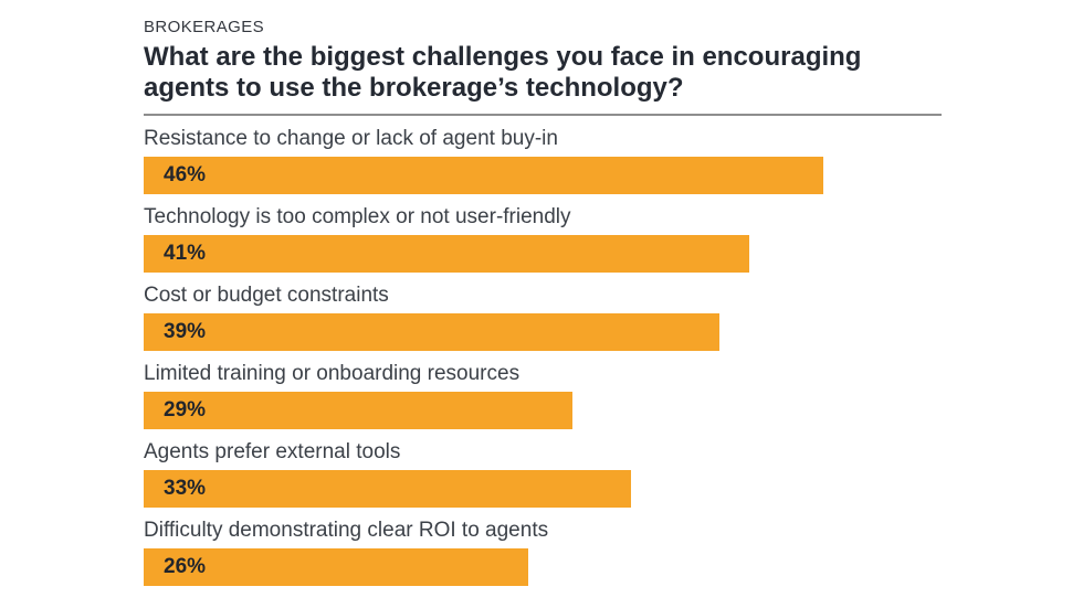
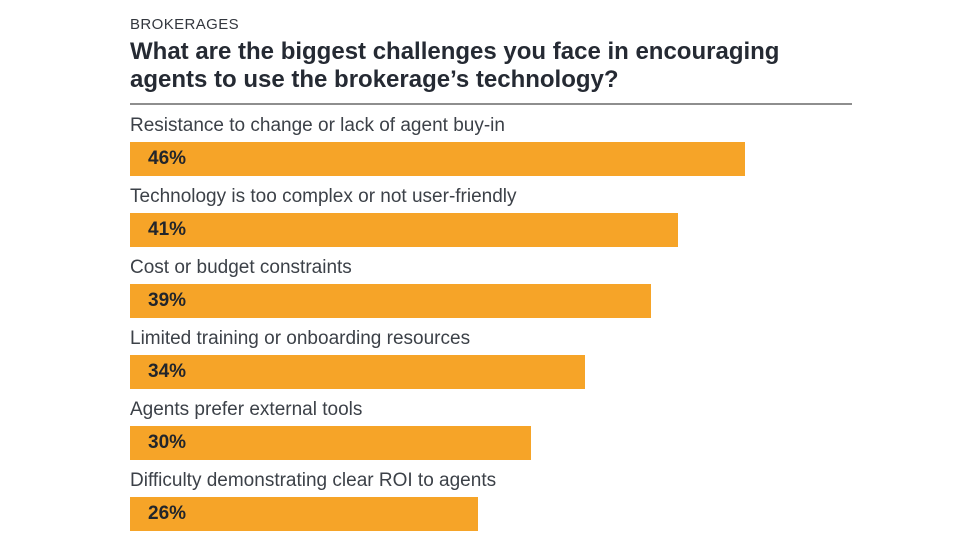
Limited training or onboarding resources: 29% -> 34%
Agents prefer external tools: 33% -> 30%
